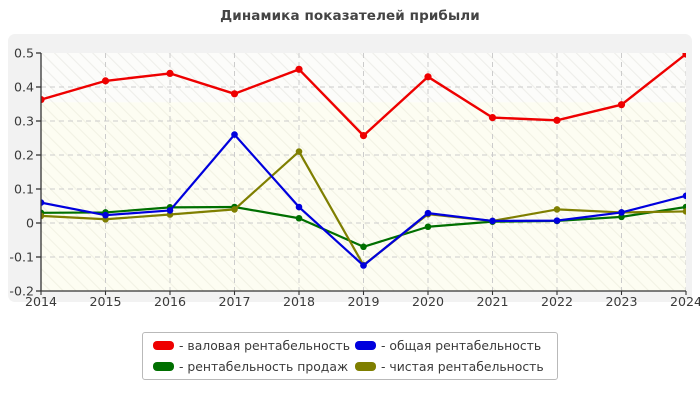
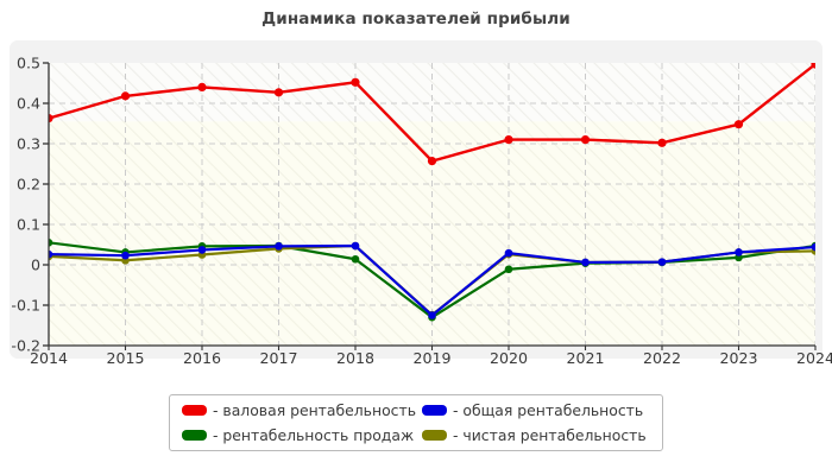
- общая рентабельность/2014: 0.06 -> 0.03
- рентабельность продаж/2014: 0.03 -> 0.06
- валовая рентабельность/2017: 0.38 -> 0.43
- общая рентабельность/2017: 0.26 -> 0.05
- чистая рентабельность/2018: 0.21 -> 0.05
- рентабельность продаж/2019: -0.07 -> -0.13
- валовая рентабельность/2020: 0.43 -> 0.31
- чистая рентабельность/2022: 0.04 -> 0.01
- общая рентабельность/2024: 0.08 -> 0.04
